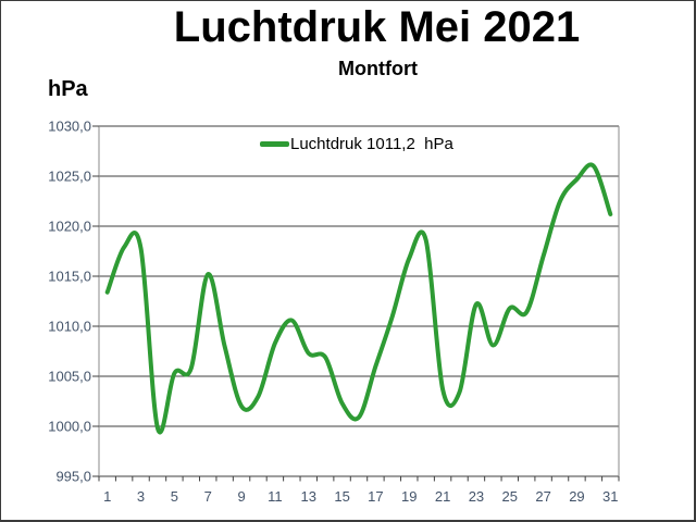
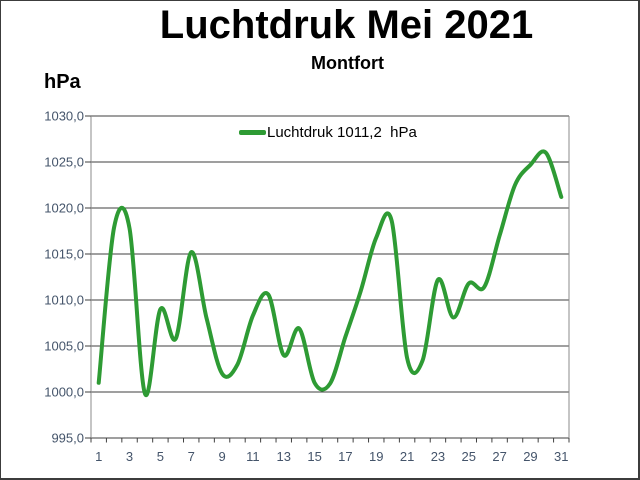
1: 1013 -> 1001
5: 1005 -> 1009
13: 1007 -> 1004
15: 1002 -> 1001
